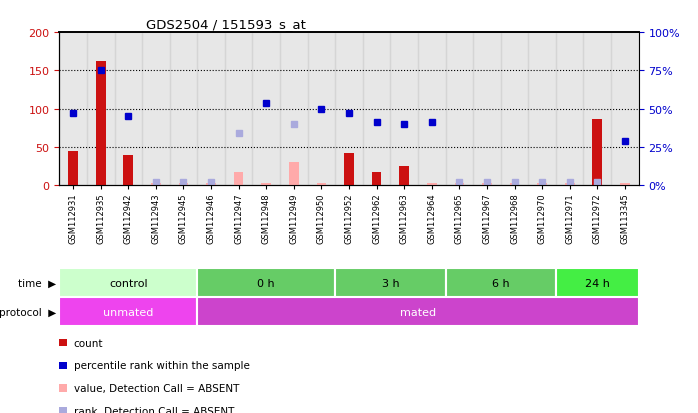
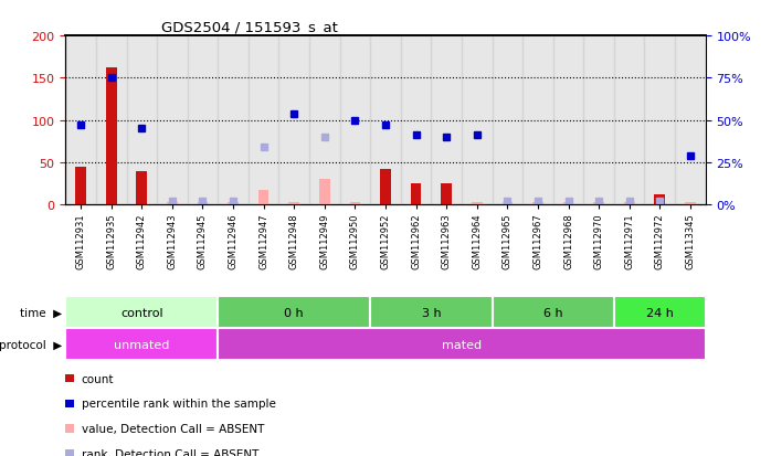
GSM112962: 18 -> 25
GSM112972: 86 -> 12
